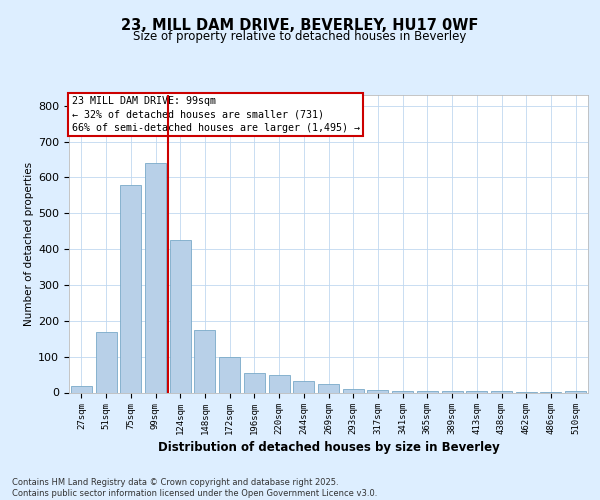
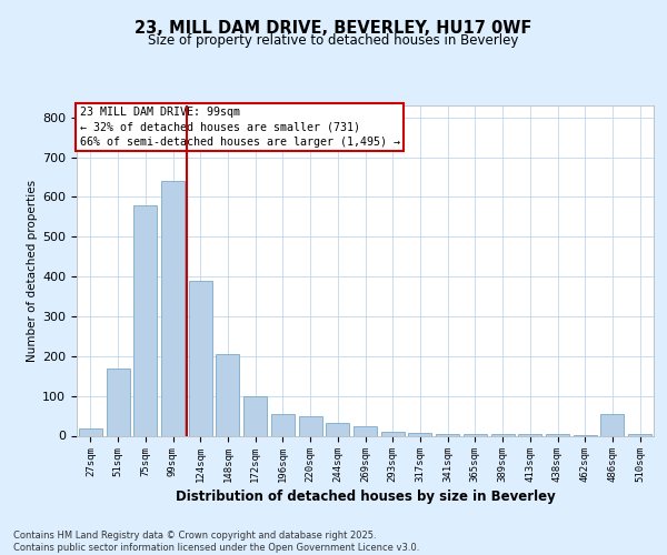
124sqm: 425 -> 390
148sqm: 175 -> 205
486sqm: 2 -> 55
